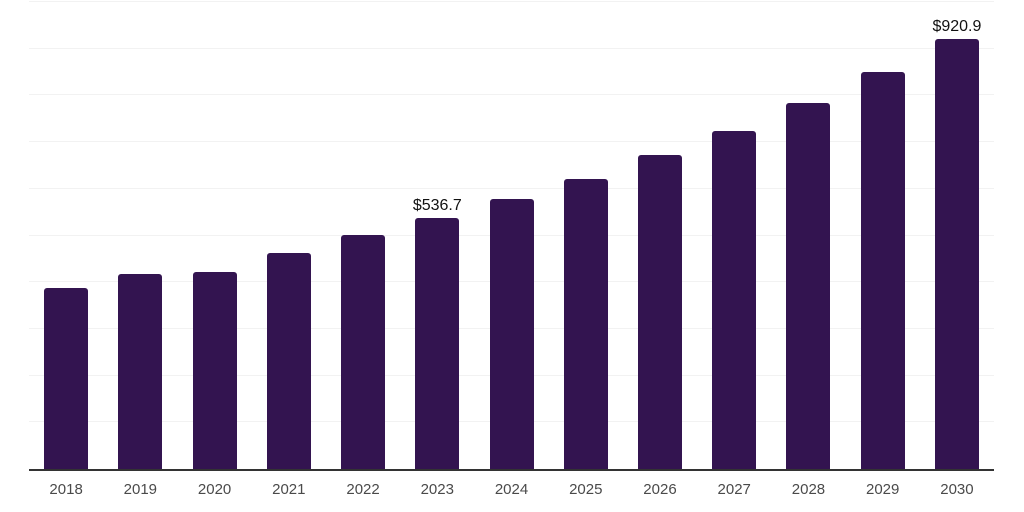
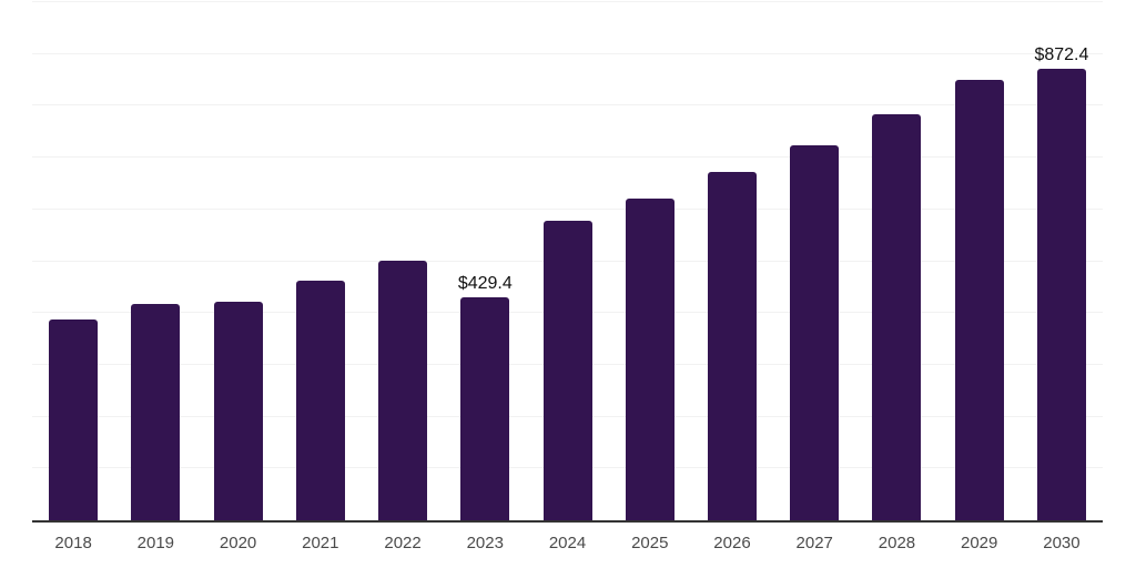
2023: $536.7 -> $429.4
2030: $920.9 -> $872.4
